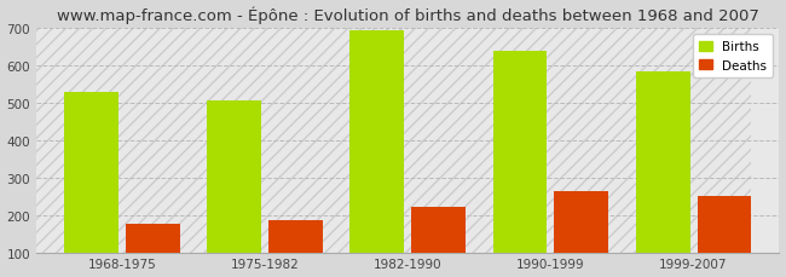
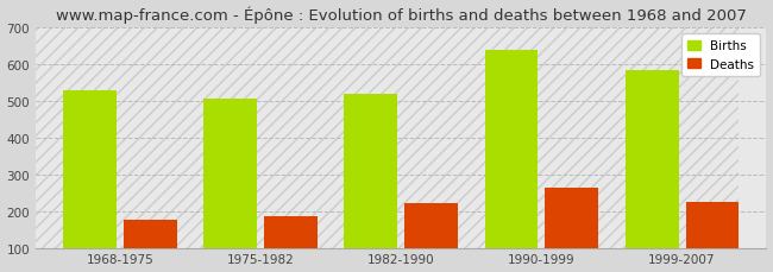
Births/1982-1990: 693 -> 520
Deaths/1999-2007: 250 -> 225
